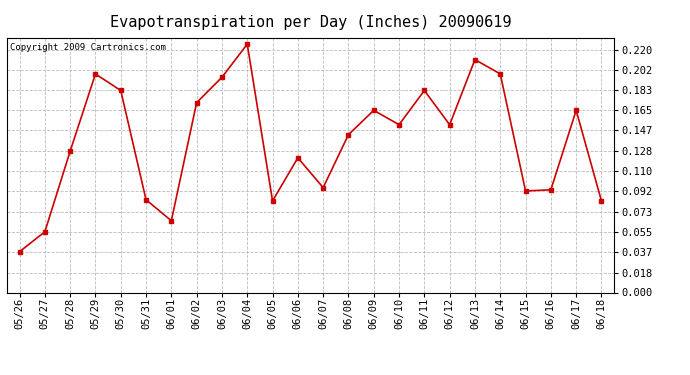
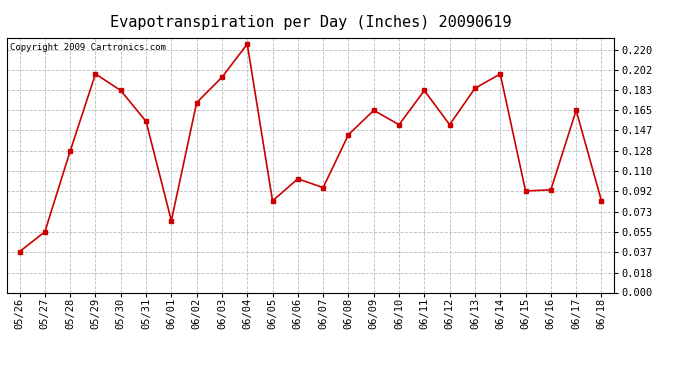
05/31: 0.084 -> 0.155
06/06: 0.122 -> 0.103
06/13: 0.211 -> 0.185
